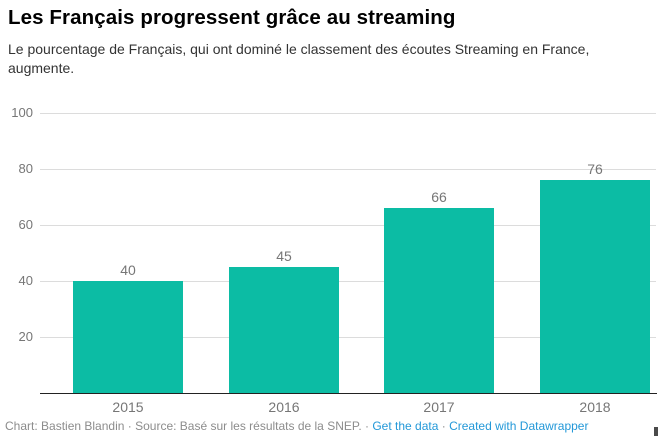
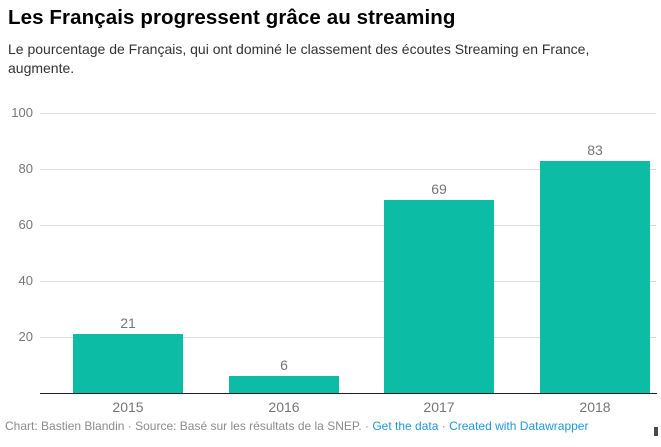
2015: 40 -> 21
2016: 45 -> 6
2017: 66 -> 69
2018: 76 -> 83
